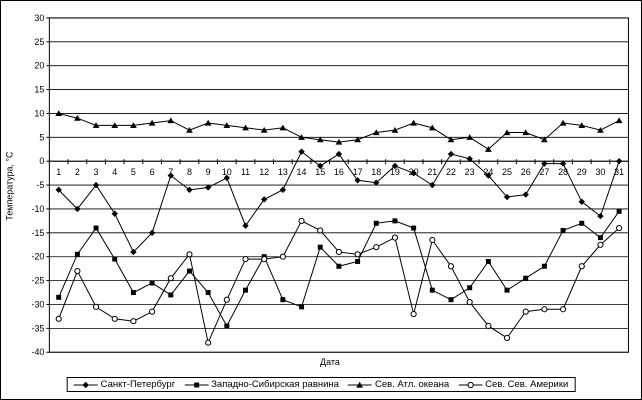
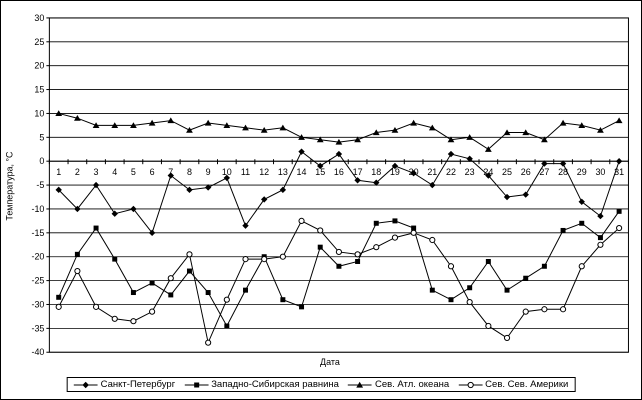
Сев. Сев. Америки/1: -33 -> -30
Санкт-Петербург/5: -19 -> -10
Сев. Сев. Америки/20: -32 -> -15
